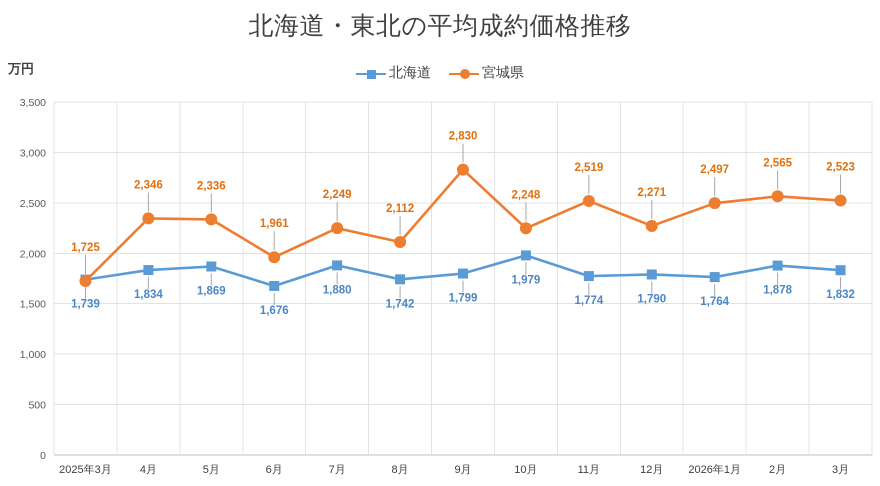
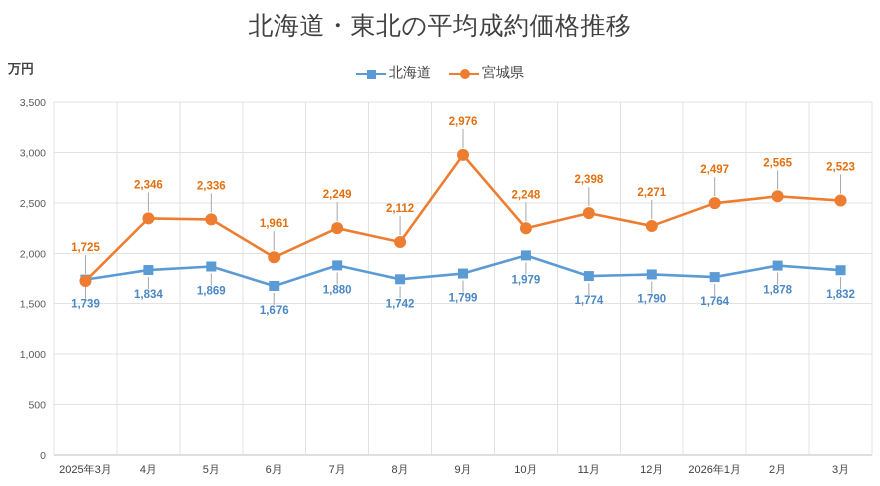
宮城県/9月: 2,830 -> 2,976
宮城県/11月: 2,519 -> 2,398
